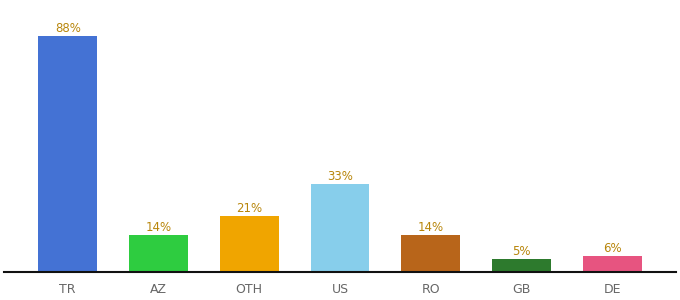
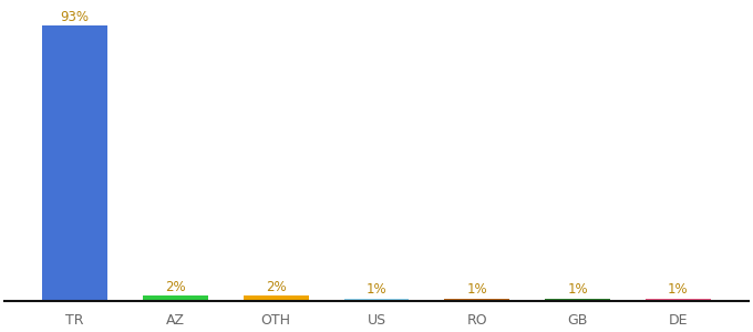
TR: 88% -> 93%
AZ: 14% -> 2%
OTH: 21% -> 2%
US: 33% -> 1%
RO: 14% -> 1%
GB: 5% -> 1%
DE: 6% -> 1%
